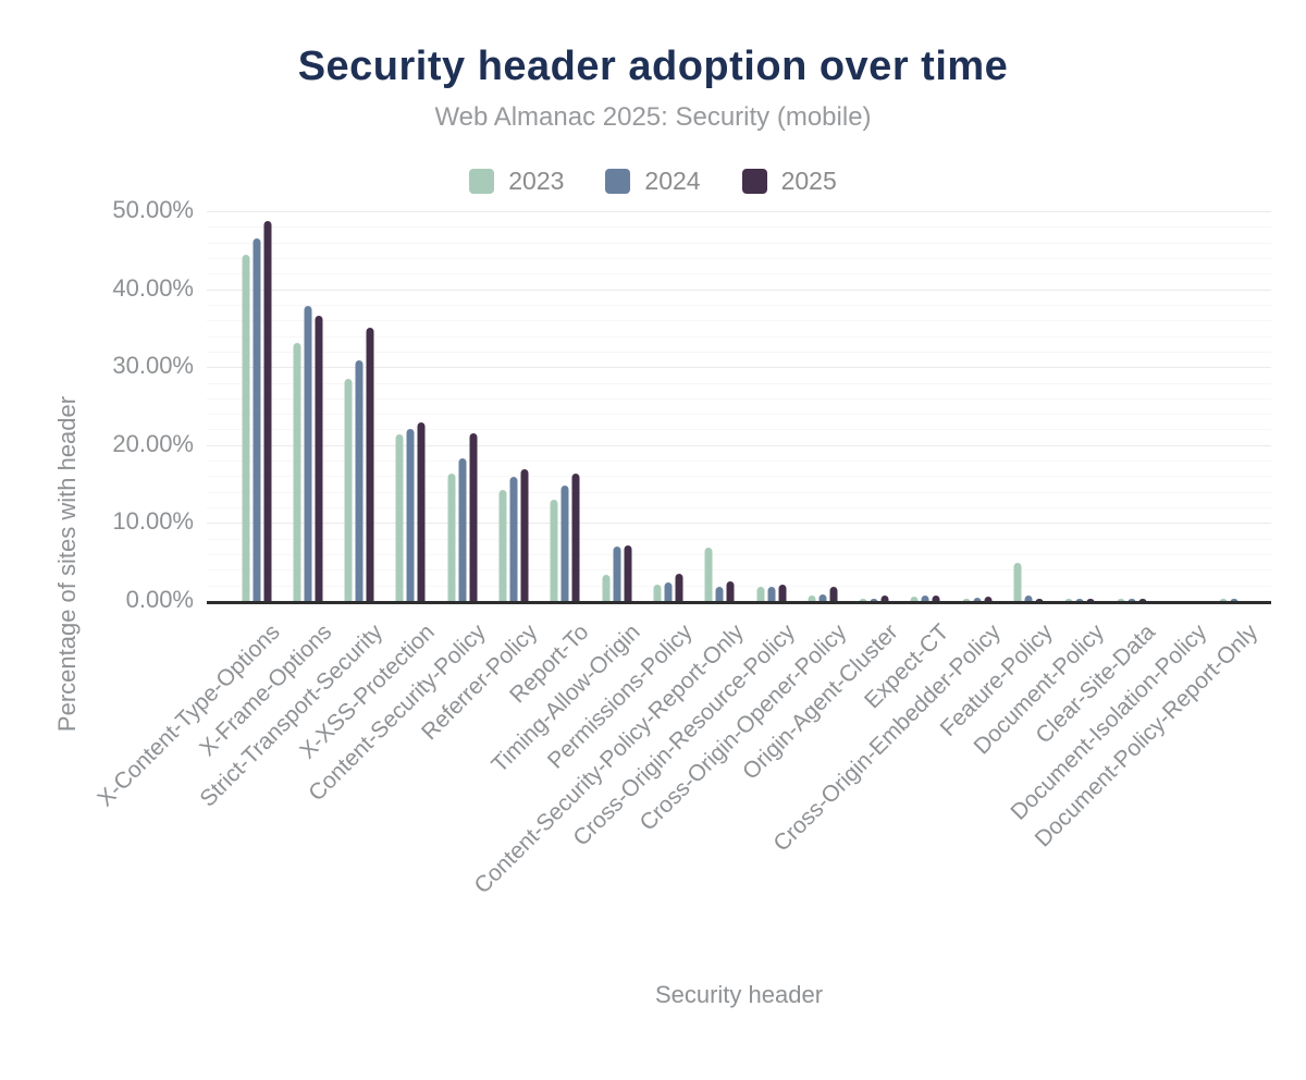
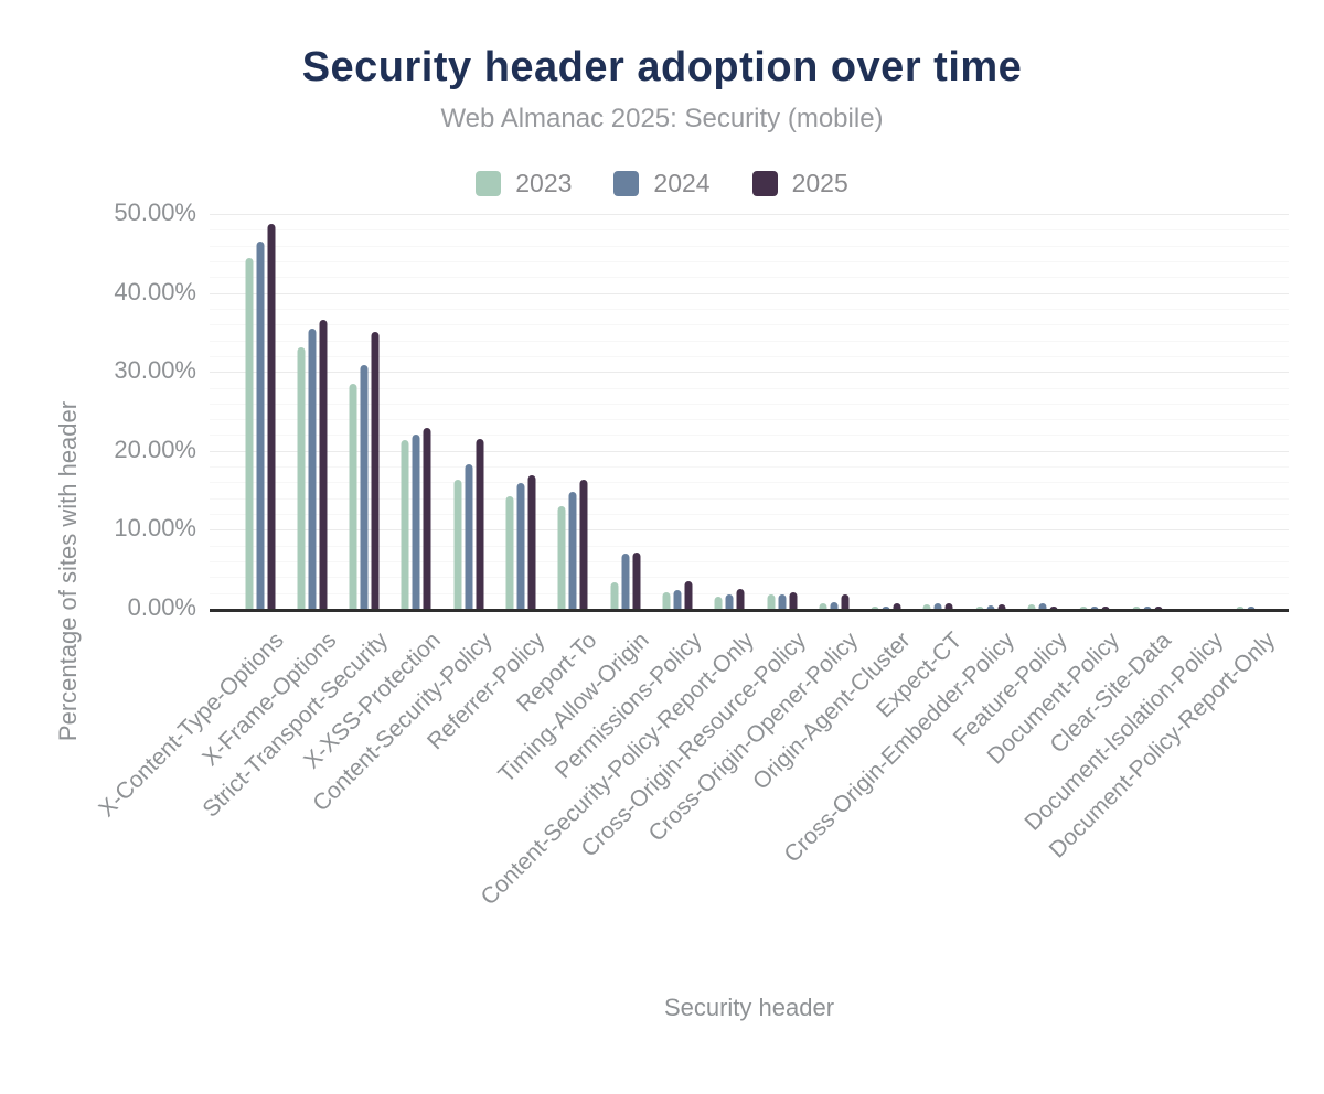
2024/X-Frame-Options: 38% -> 36%
2023/Content-Security-Policy-Report-Only: 7% -> 2%
2023/Feature-Policy: 5% -> 1%
